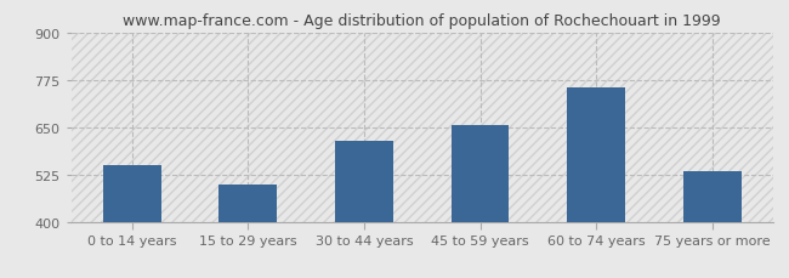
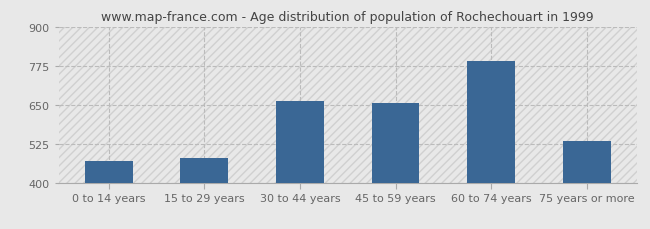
0 to 14 years: 550 -> 470
15 to 29 years: 500 -> 480
30 to 44 years: 615 -> 662
60 to 74 years: 755 -> 790
